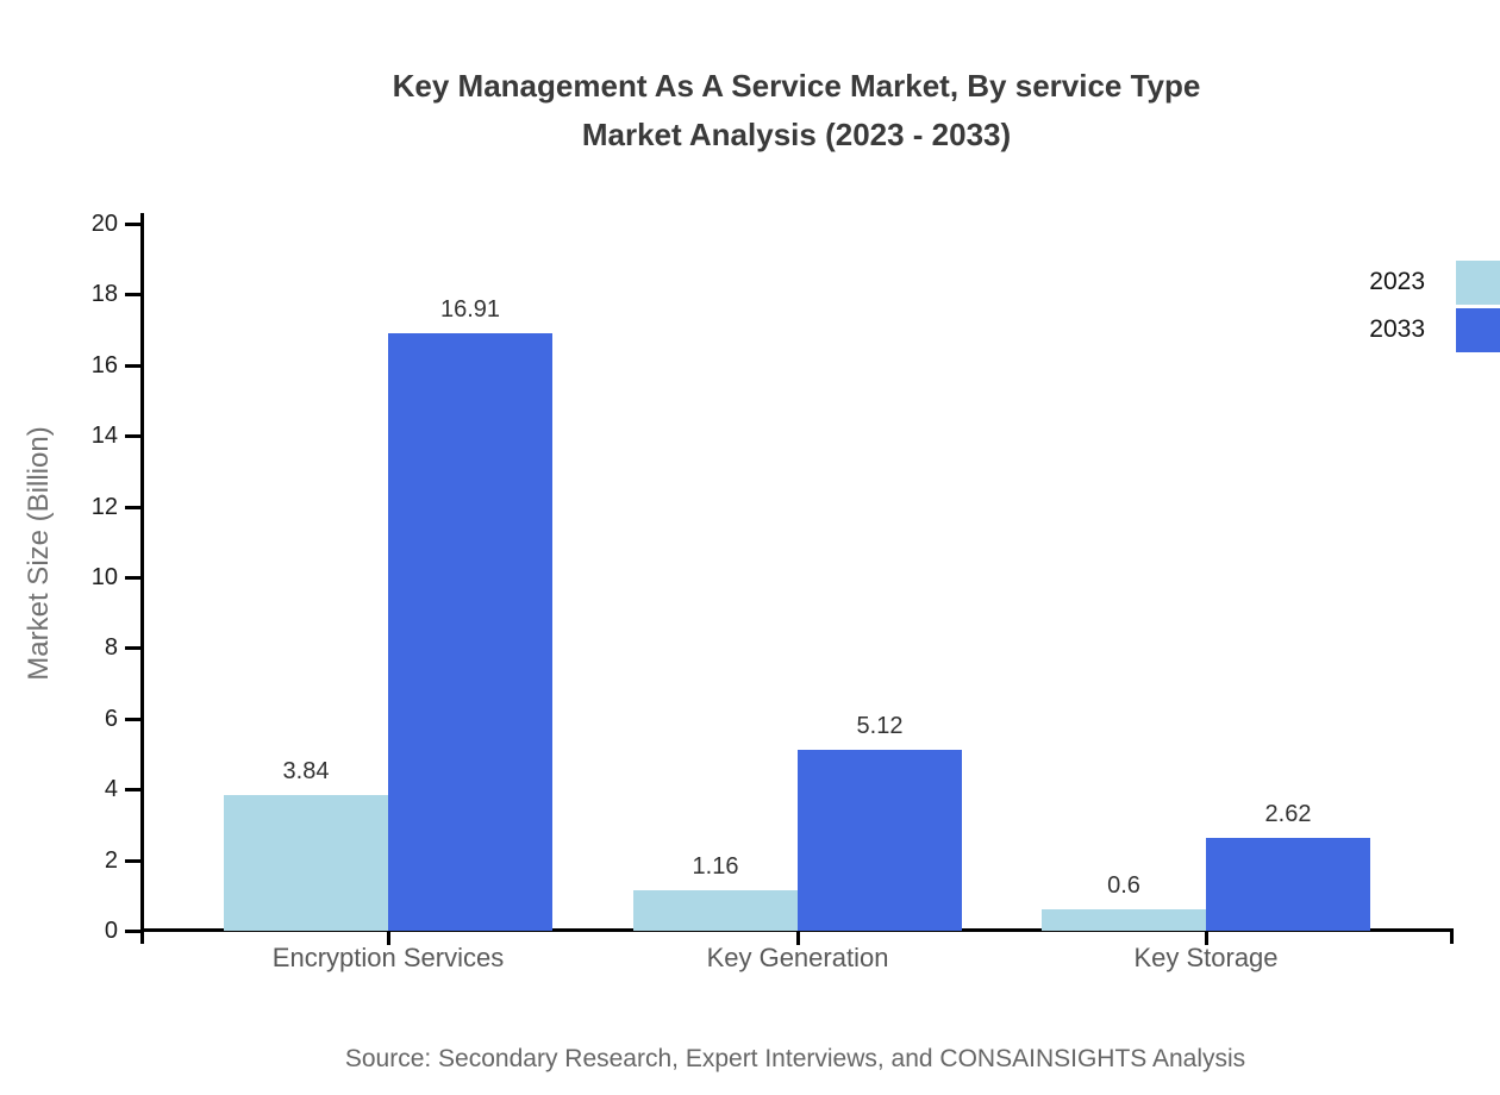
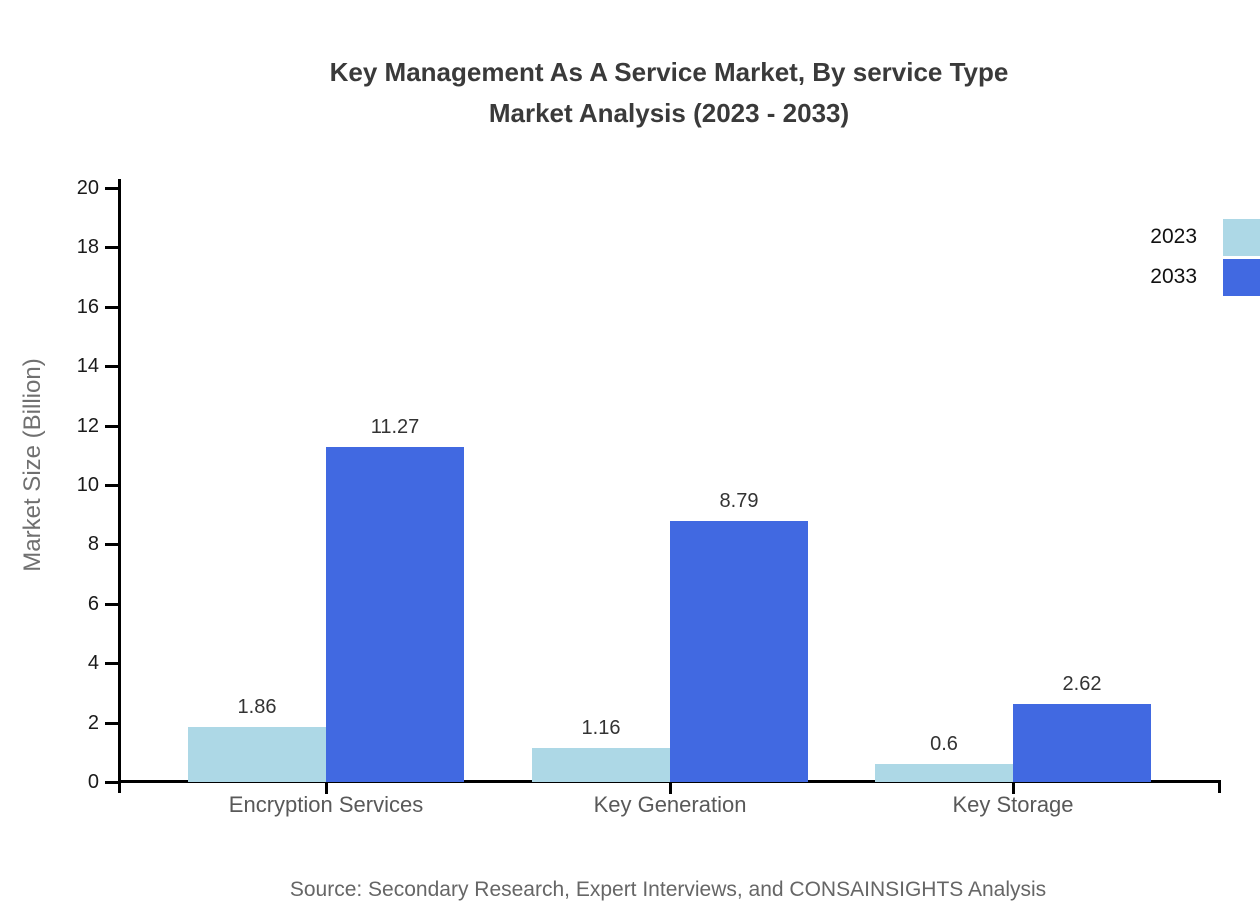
2023/Encryption Services: 3.84 -> 1.86
2033/Encryption Services: 16.91 -> 11.27
2033/Key Generation: 5.12 -> 8.79
